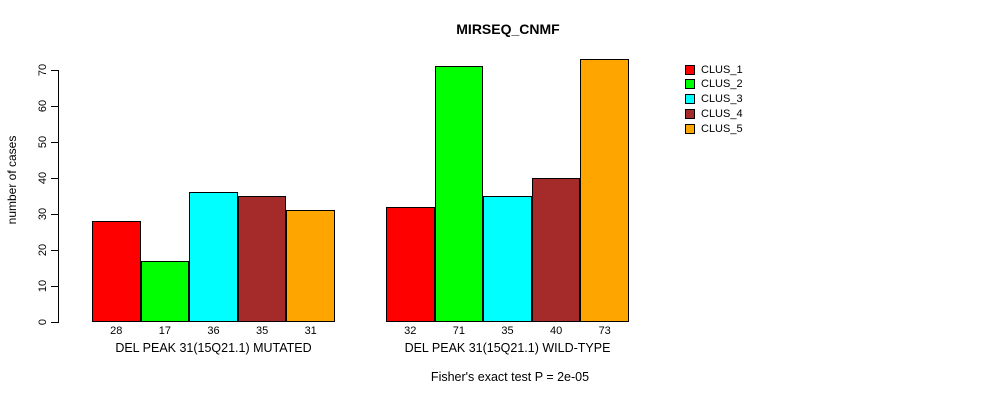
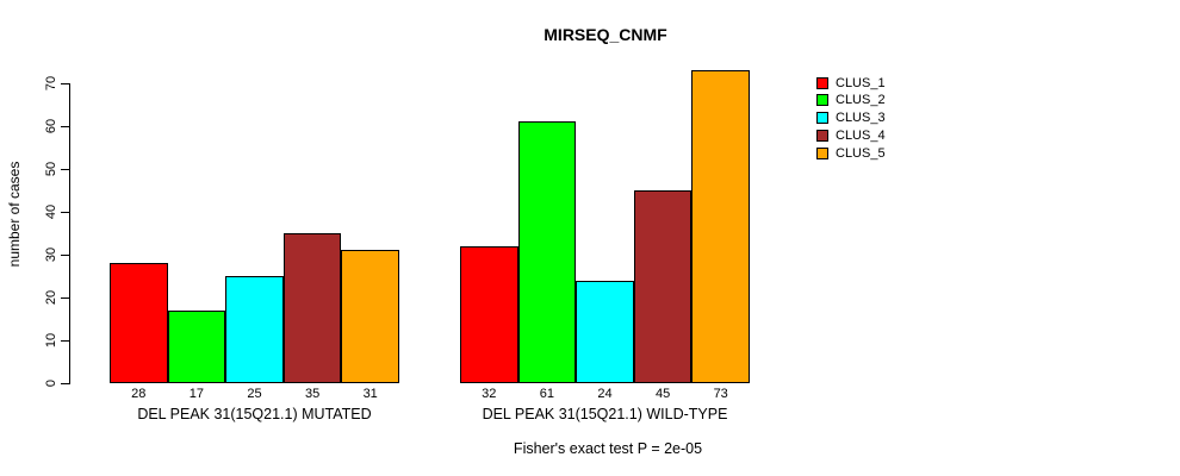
CLUS_3/DEL PEAK 31(15Q21.1) MUTATED: 36 -> 25
CLUS_2/DEL PEAK 31(15Q21.1) WILD-TYPE: 71 -> 61
CLUS_3/DEL PEAK 31(15Q21.1) WILD-TYPE: 35 -> 24
CLUS_4/DEL PEAK 31(15Q21.1) WILD-TYPE: 40 -> 45
